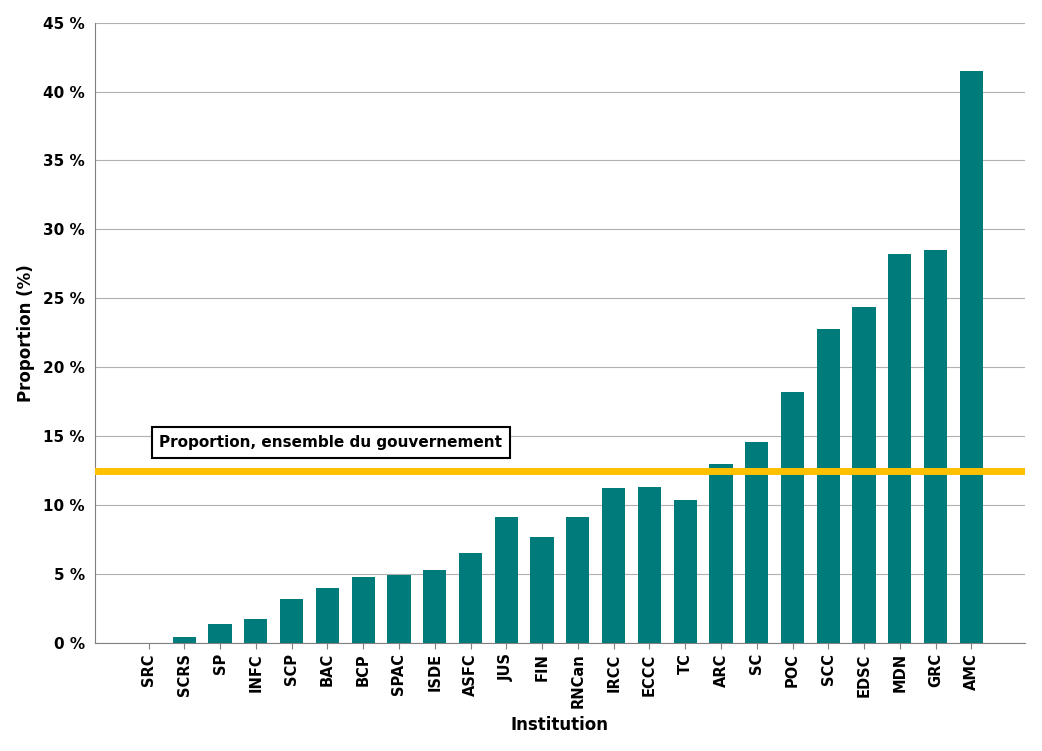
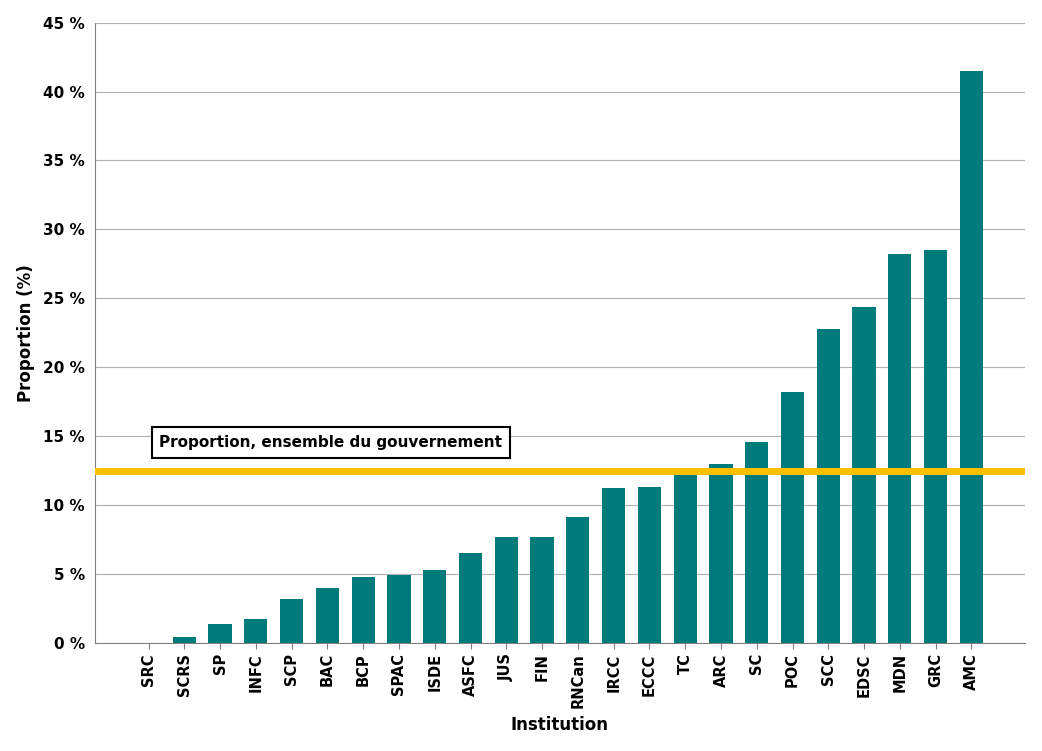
JUS: 9.1 % -> 7.7 %
TC: 10.4 % -> 12.3 %
